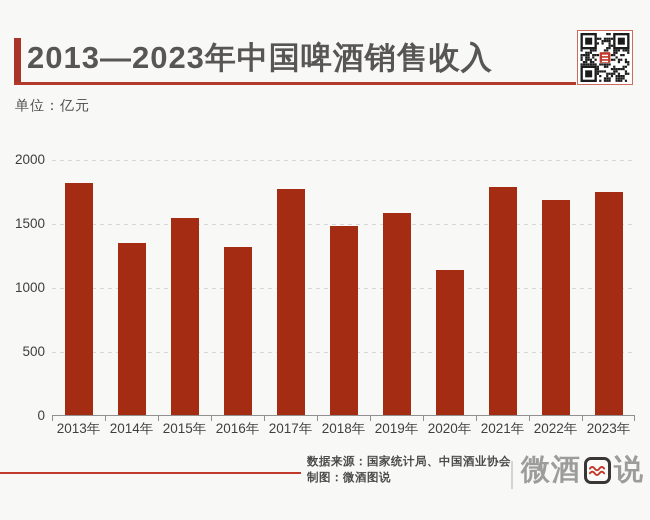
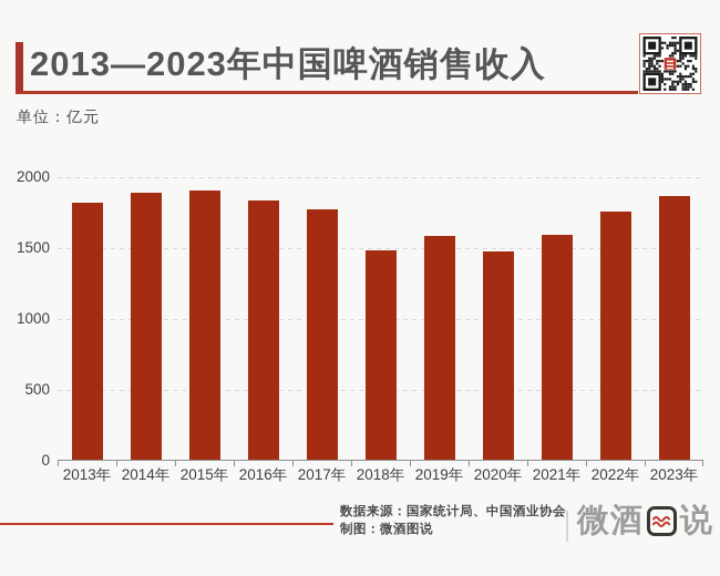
2014年: 1340 -> 1890
2015年: 1540 -> 1900
2016年: 1310 -> 1830
2020年: 1130 -> 1470
2021年: 1780 -> 1580
2022年: 1680 -> 1750
2023年: 1740 -> 1860
